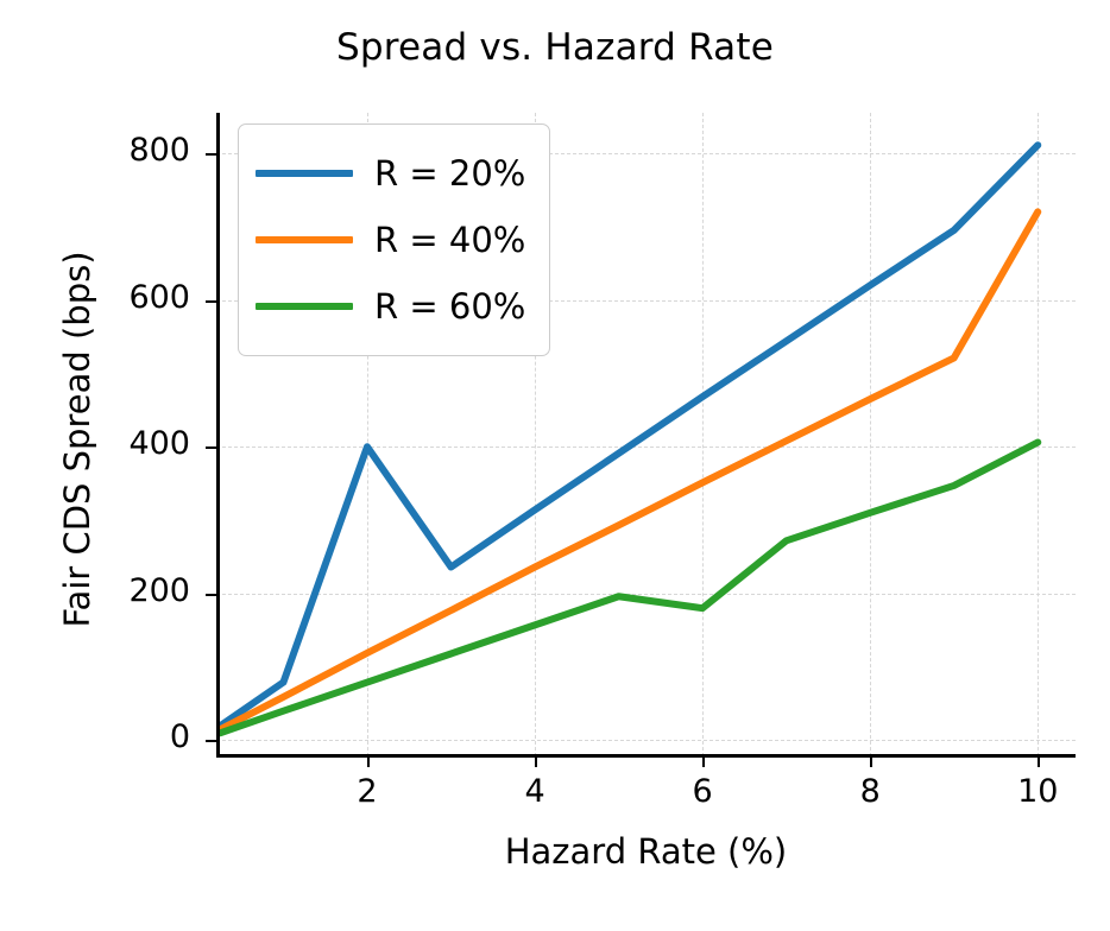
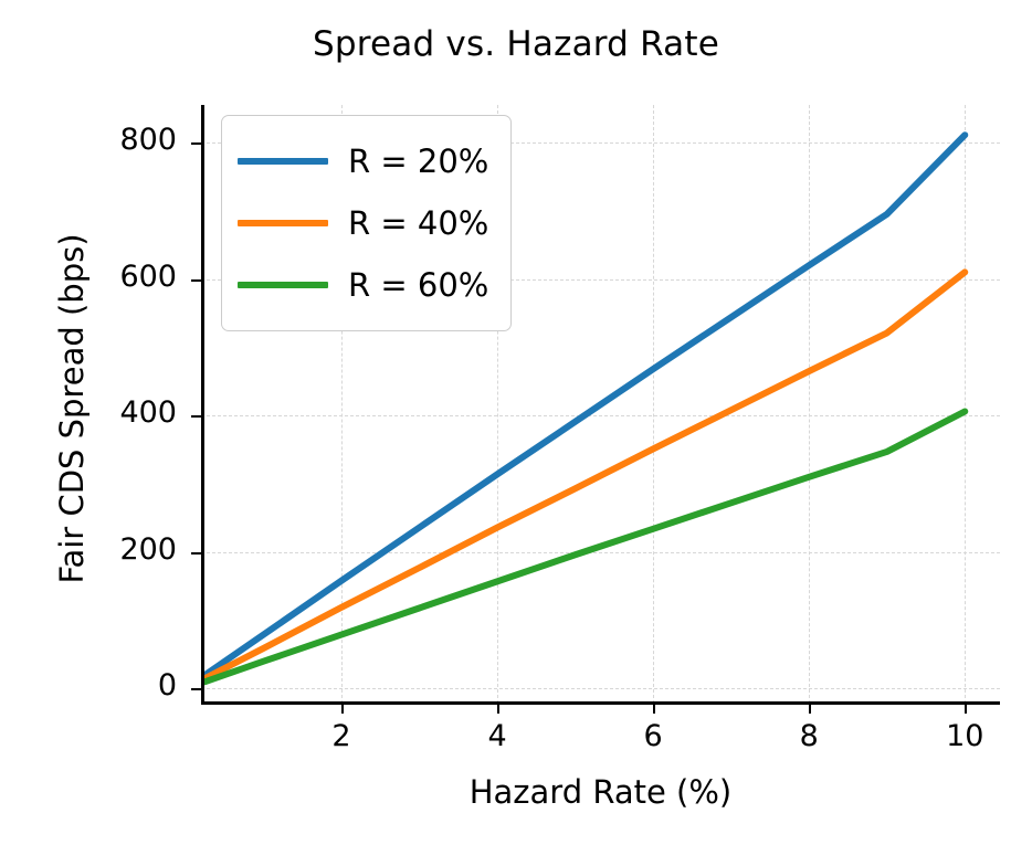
R = 20%/2: 400 -> 160
R = 60%/6: 180 -> 230
R = 40%/10: 720 -> 610
